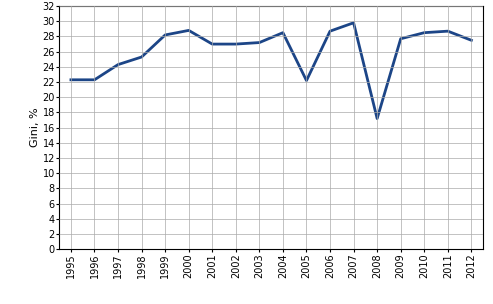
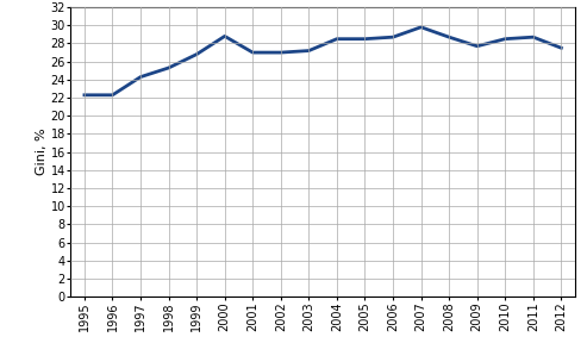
1999: 28.2 -> 26.8
2005: 22.2 -> 28.5
2008: 17.2 -> 28.7
